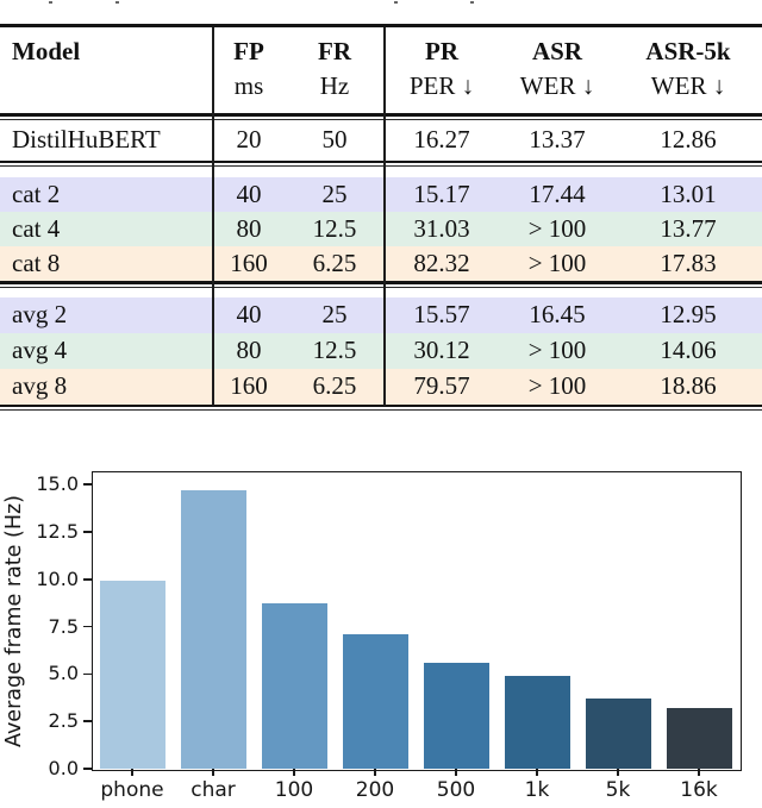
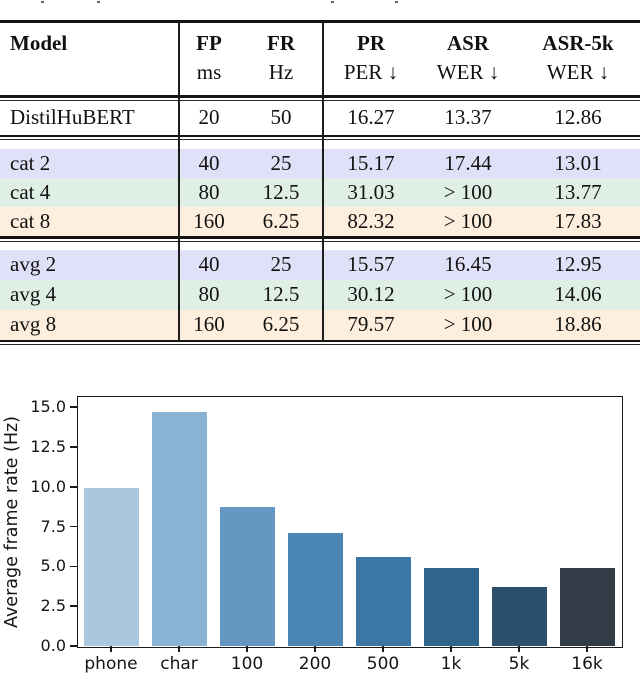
16k: 3.2 -> 4.9
